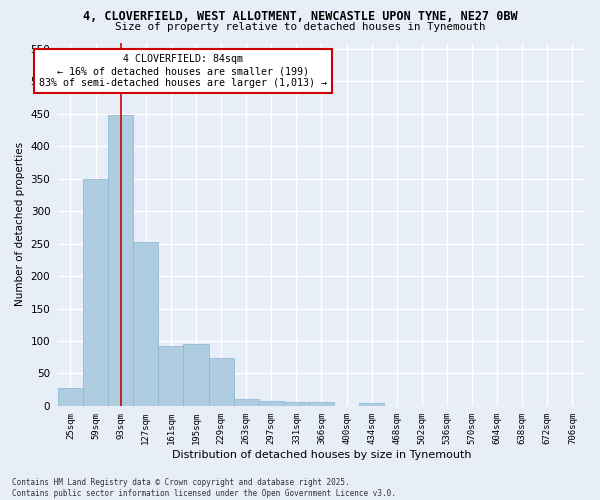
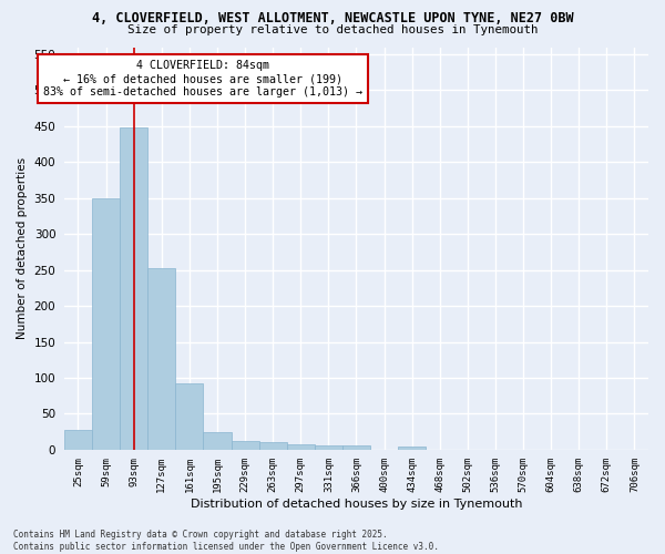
195sqm: 96 -> 24
229sqm: 74 -> 13
